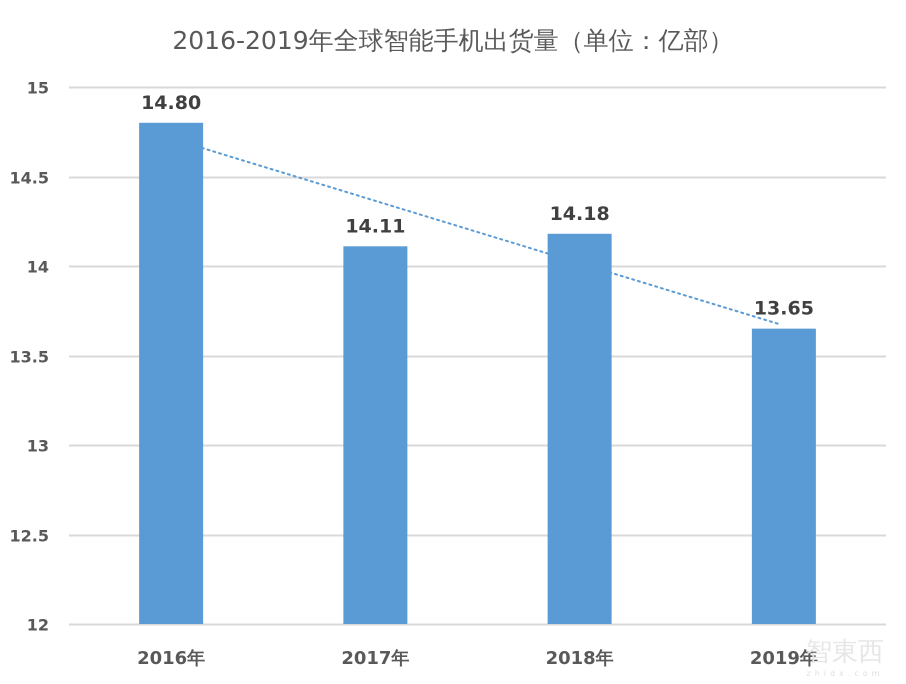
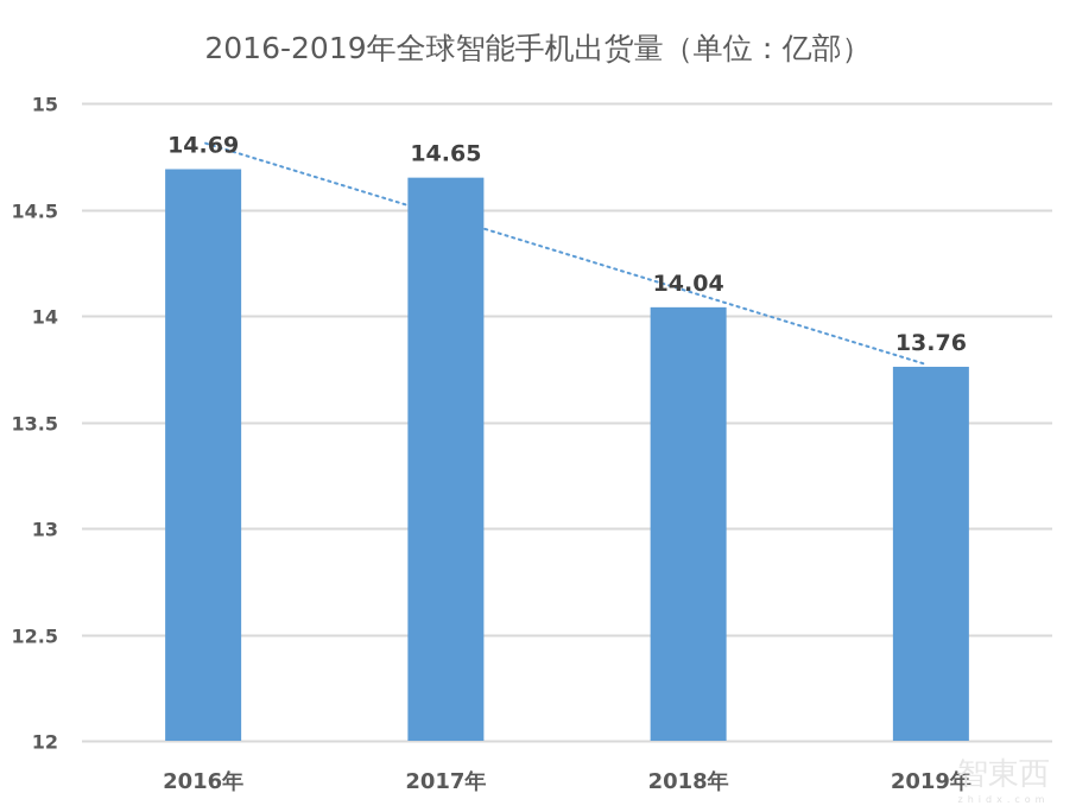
2016年: 14.80 -> 14.69
2017年: 14.11 -> 14.65
2018年: 14.18 -> 14.04
2019年: 13.65 -> 13.76
